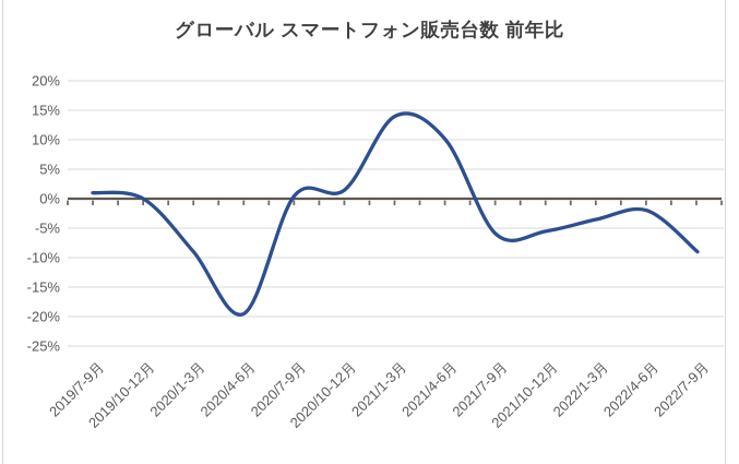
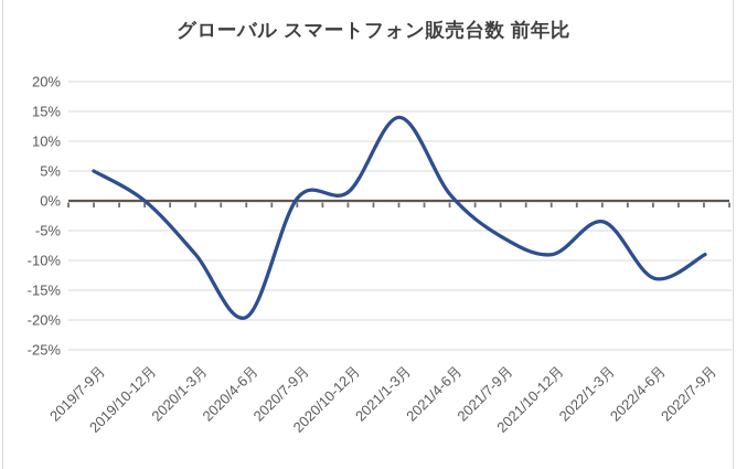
2019/7-9月: 1% -> 5%
2021/4-6月: 10% -> 1%
2021/10-12月: -6% -> -9%
2022/4-6月: -2% -> -13%
